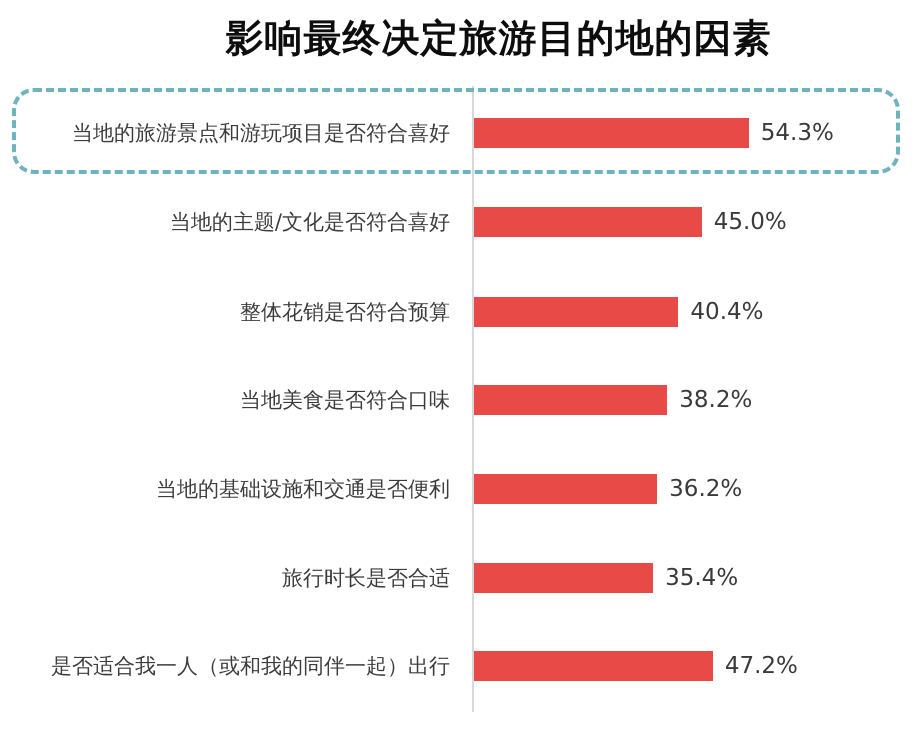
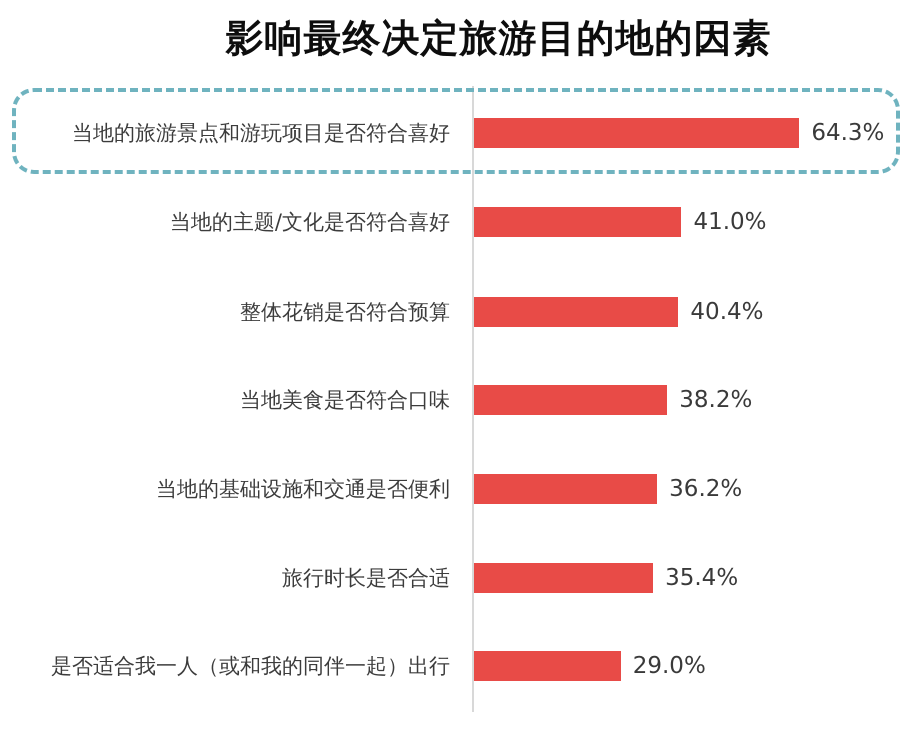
当地的旅游景点和游玩项目是否符合喜好: 54.3% -> 64.3%
当地的主题/文化是否符合喜好: 45.0% -> 41.0%
是否适合我一人（或和我的同伴一起）出行: 47.2% -> 29.0%
